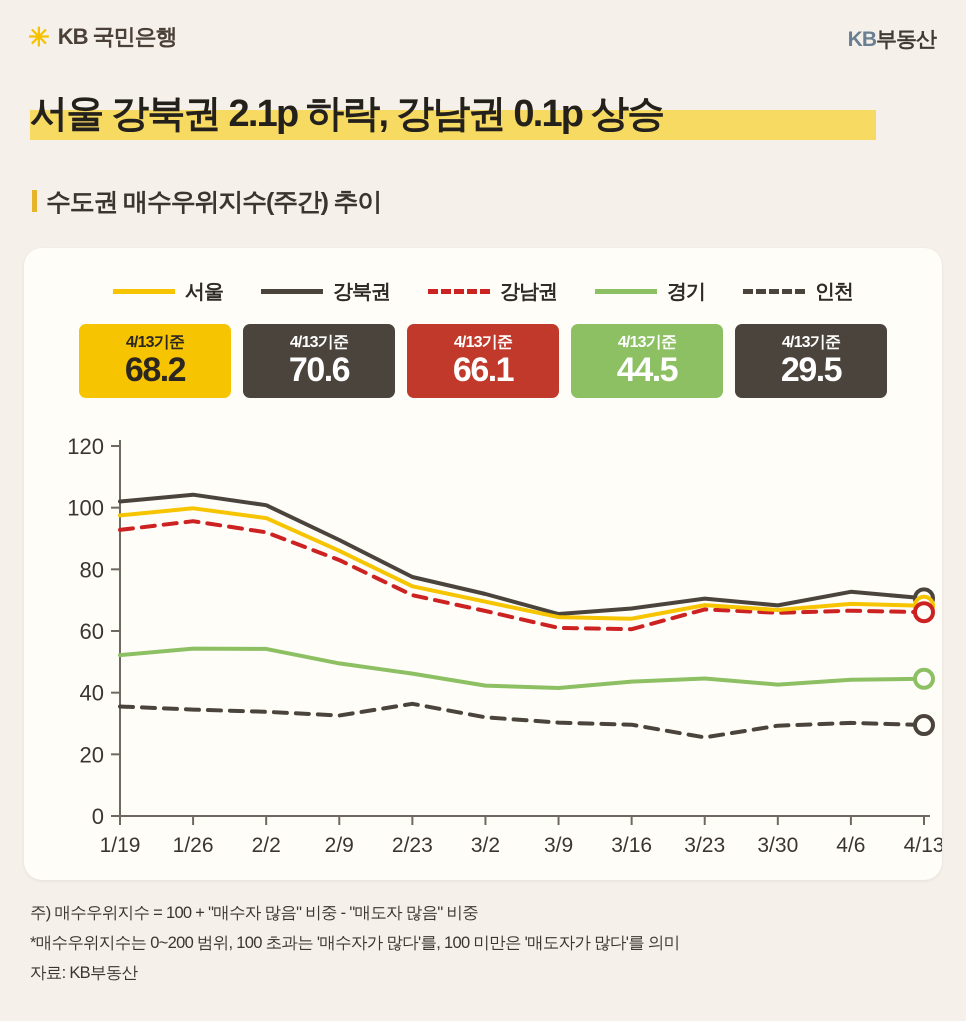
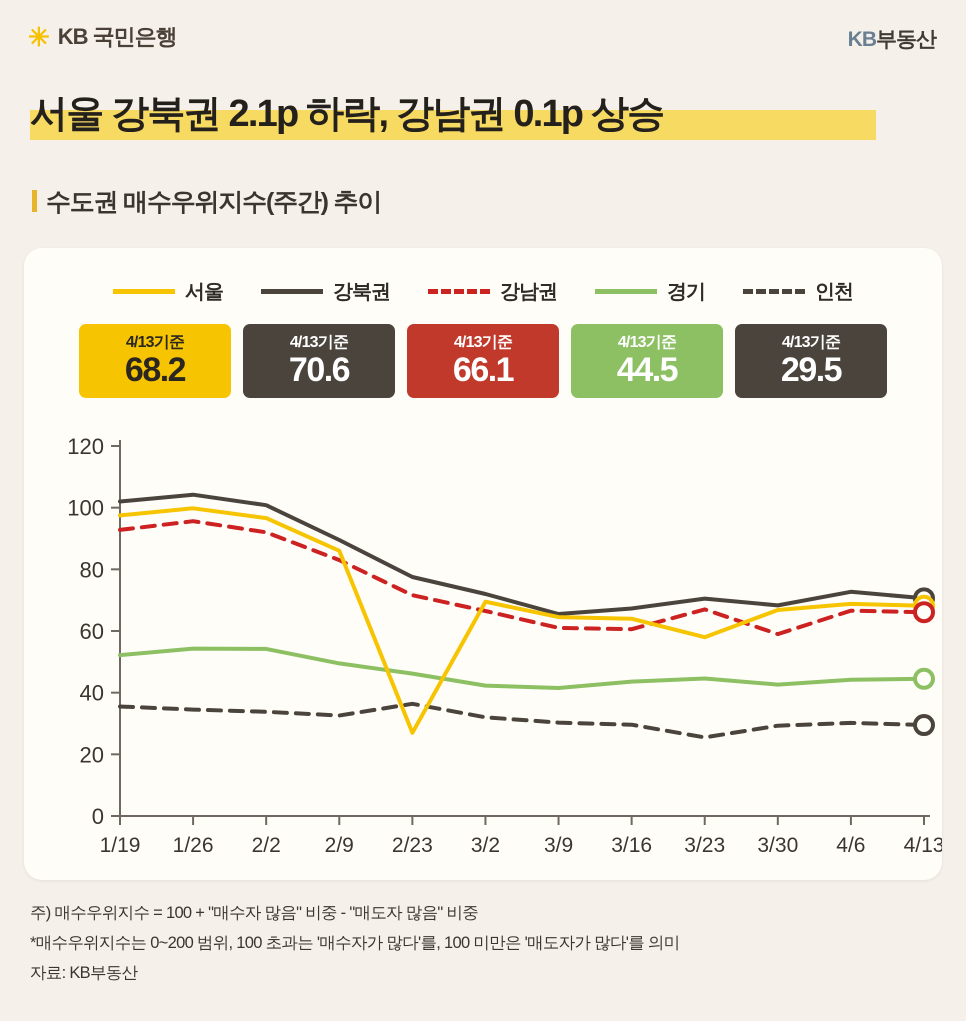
서울/2/23: 74 -> 27
서울/3/23: 68 -> 58
강남권/3/30: 66 -> 59
